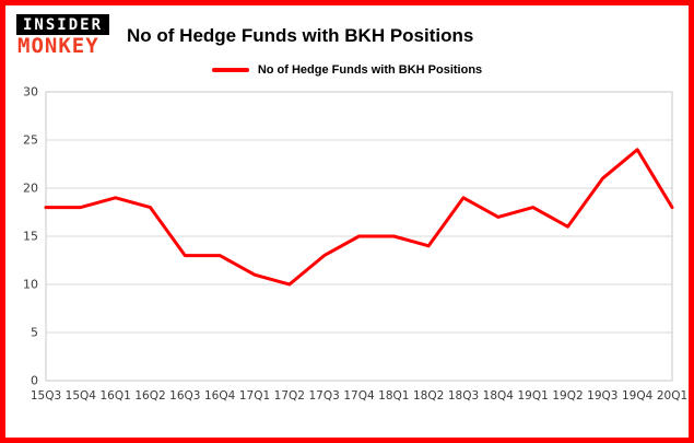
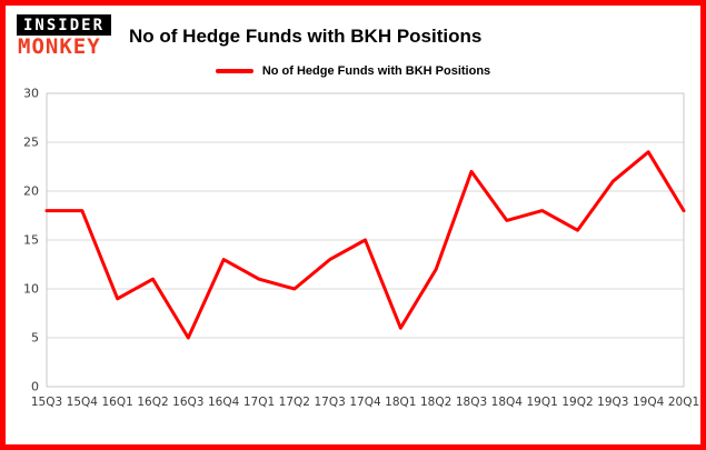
16Q1: 19 -> 9
16Q2: 18 -> 11
16Q3: 13 -> 5
18Q1: 15 -> 6
18Q2: 14 -> 12
18Q3: 19 -> 22
